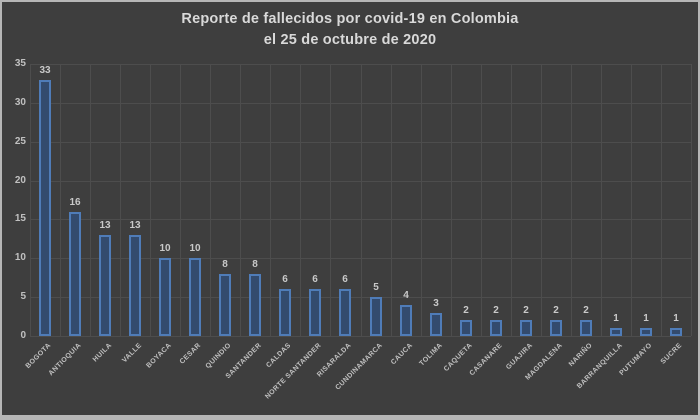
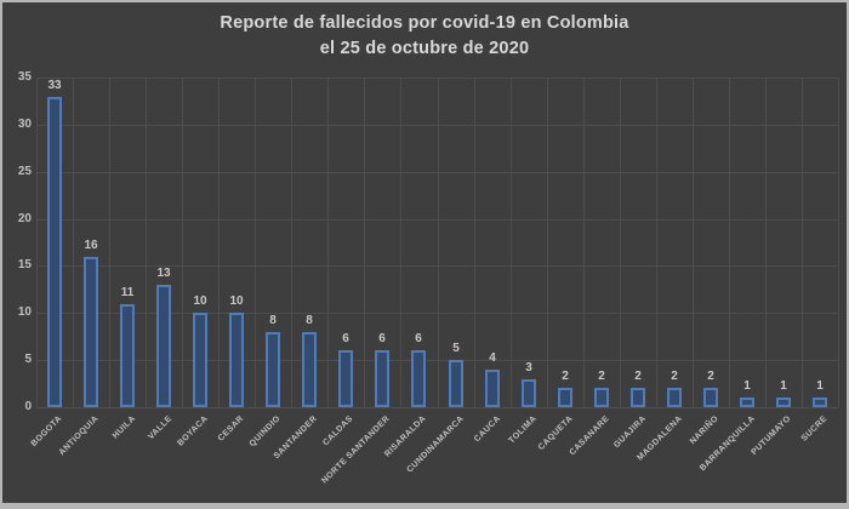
HUILA: 13 -> 11
